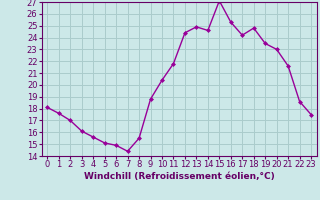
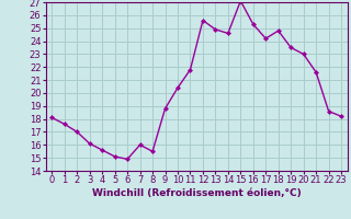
7: 14.4 -> 16.0
12: 24.4 -> 25.6
23: 17.5 -> 18.2
